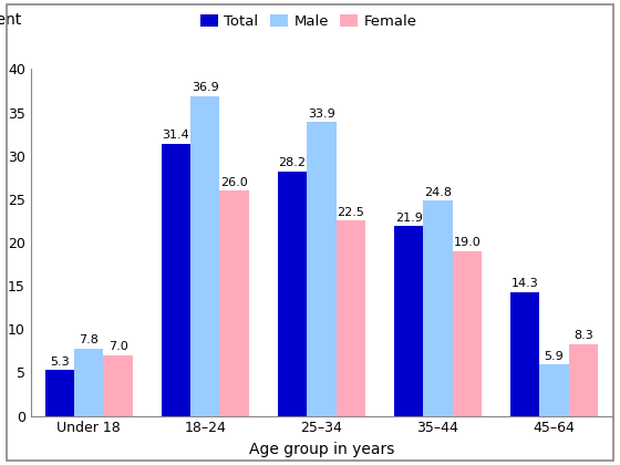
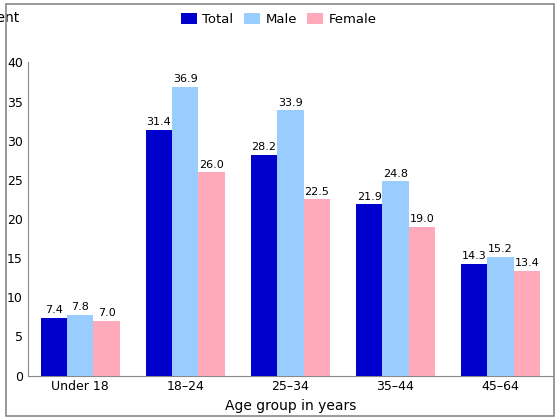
Total/Under 18: 5.3 -> 7.4
Male/45–64: 5.9 -> 15.2
Female/45–64: 8.3 -> 13.4
